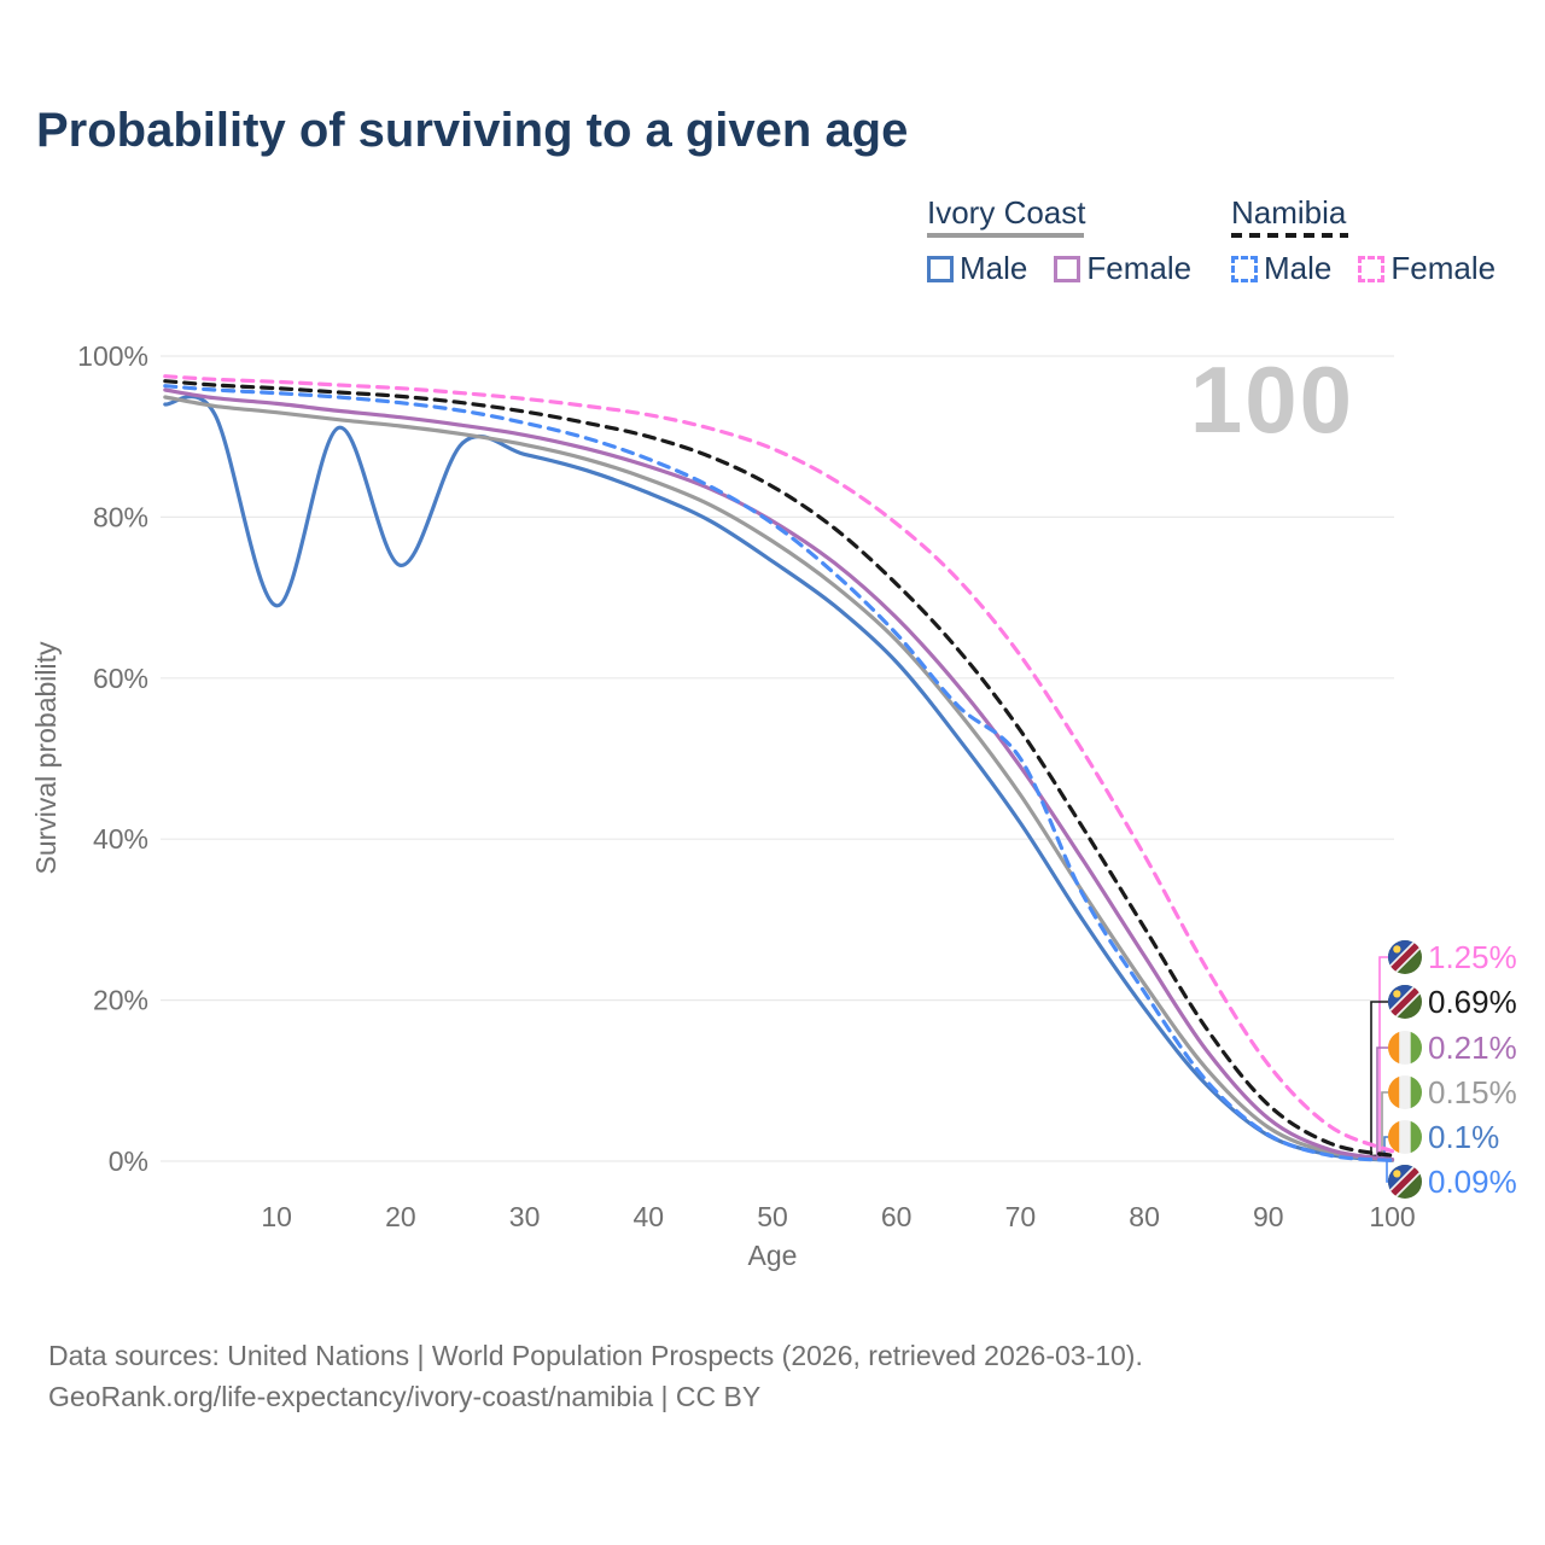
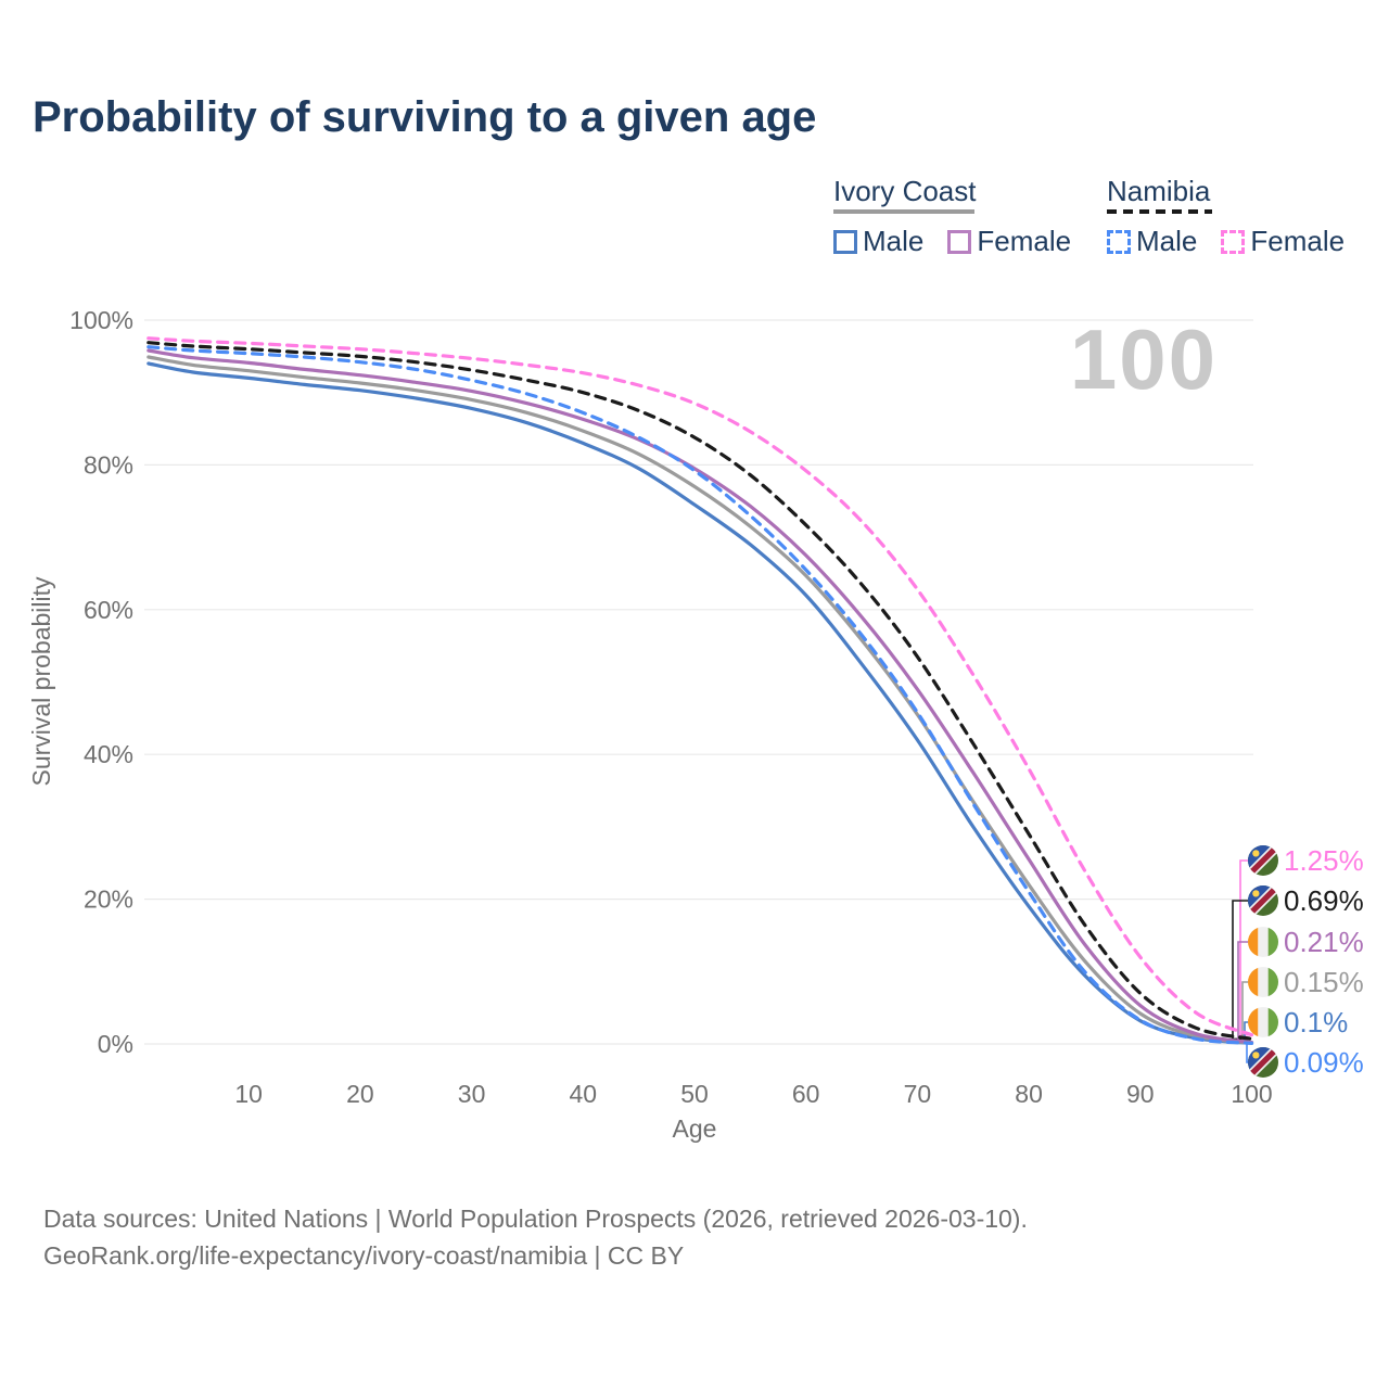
Ivory Coast Male/10: 69% -> 92%
Ivory Coast Male/20: 74% -> 90%
Namibia Male/70: 50% -> 46%
